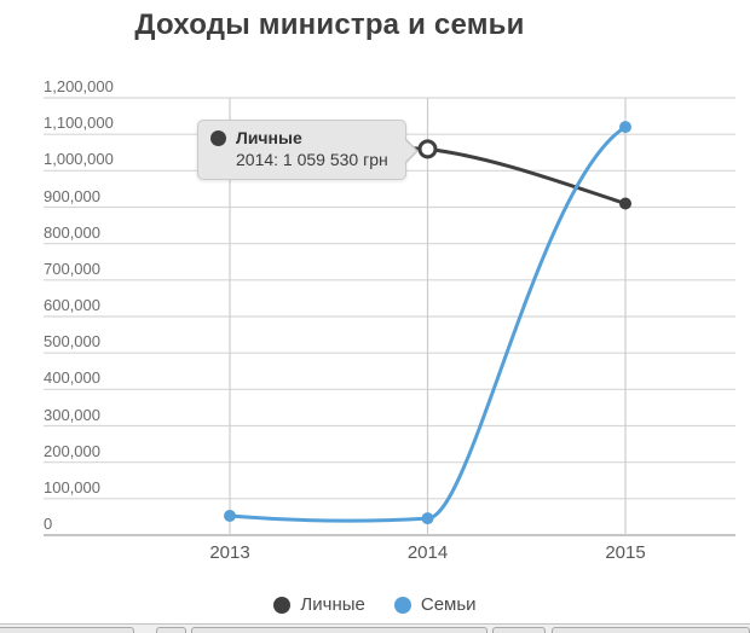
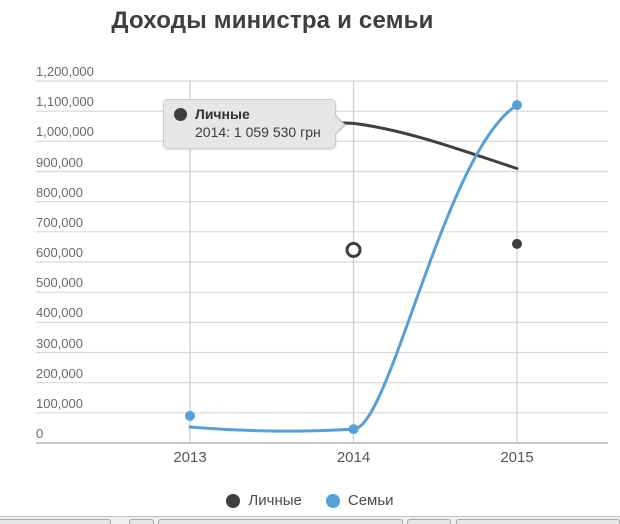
Семьи/2013: 50000 -> 90000
Личные/2014: 1060000 -> 640000
Личные/2015: 910000 -> 660000
